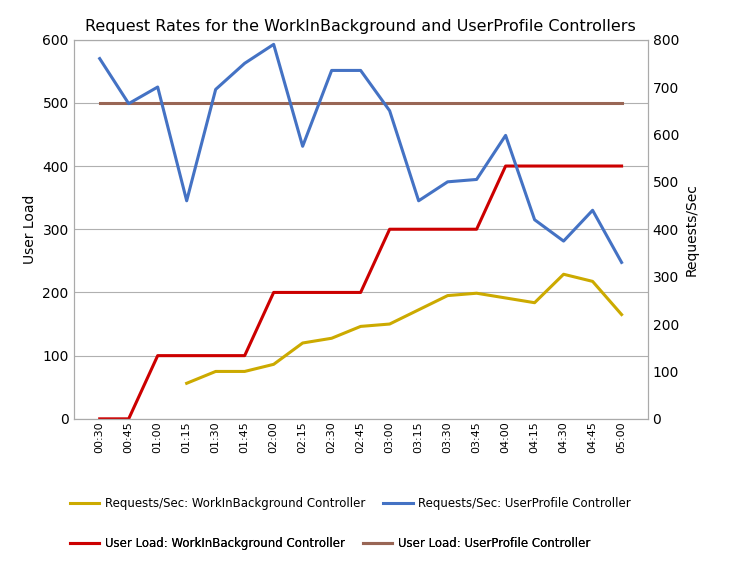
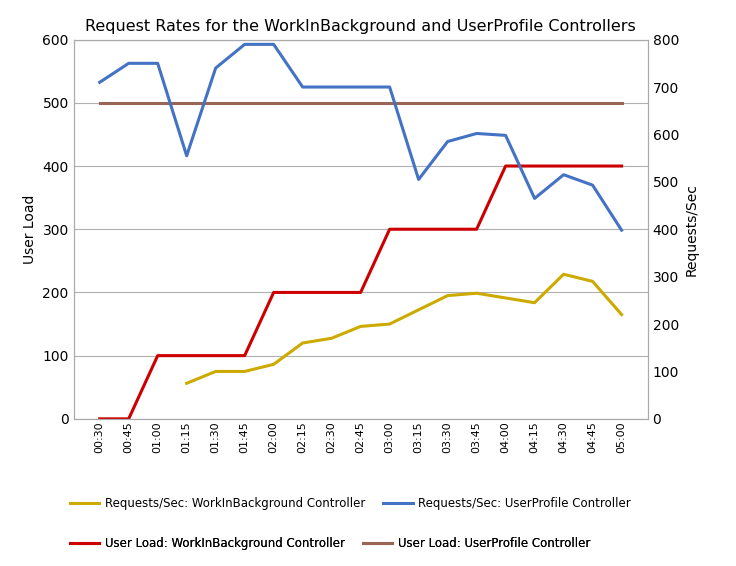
Requests/Sec: UserProfile Controller/00:30: 760 -> 710
Requests/Sec: UserProfile Controller/00:45: 665 -> 750
Requests/Sec: UserProfile Controller/01:00: 700 -> 750
Requests/Sec: UserProfile Controller/01:15: 460 -> 555
Requests/Sec: UserProfile Controller/01:30: 695 -> 740
Requests/Sec: UserProfile Controller/01:45: 750 -> 790
Requests/Sec: UserProfile Controller/02:15: 575 -> 700
Requests/Sec: UserProfile Controller/02:30: 735 -> 700
Requests/Sec: UserProfile Controller/02:45: 735 -> 700
Requests/Sec: UserProfile Controller/03:00: 650 -> 700
Requests/Sec: UserProfile Controller/03:15: 460 -> 505
Requests/Sec: UserProfile Controller/03:30: 500 -> 585
Requests/Sec: UserProfile Controller/03:45: 505 -> 602
Requests/Sec: UserProfile Controller/04:15: 420 -> 465
Requests/Sec: UserProfile Controller/04:30: 375 -> 515
Requests/Sec: UserProfile Controller/04:45: 440 -> 493
Requests/Sec: UserProfile Controller/05:00: 330 -> 398
